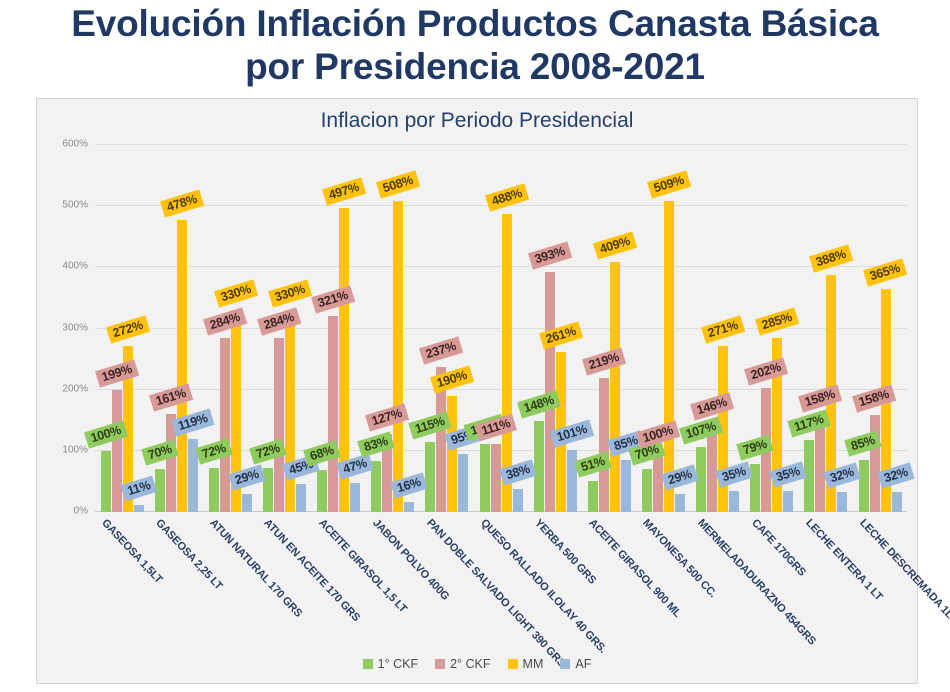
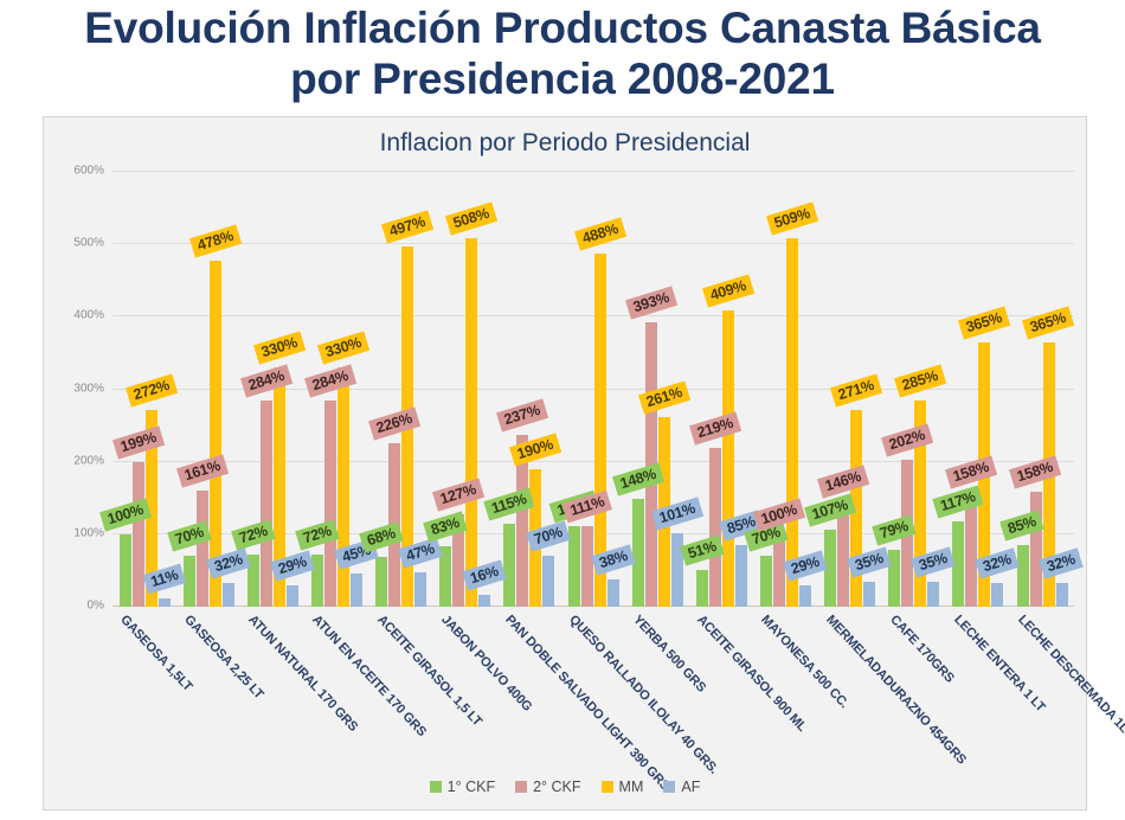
AF/GASEOSA 2,25 LT: 119% -> 32%
2° CKF/ACEITE GIRASOL 1,5 LT: 321% -> 226%
AF/PAN DOBLE SALVADO LIGHT 390 GRS: 95% -> 70%
MM/LECHE ENTERA 1 LT: 388% -> 365%
